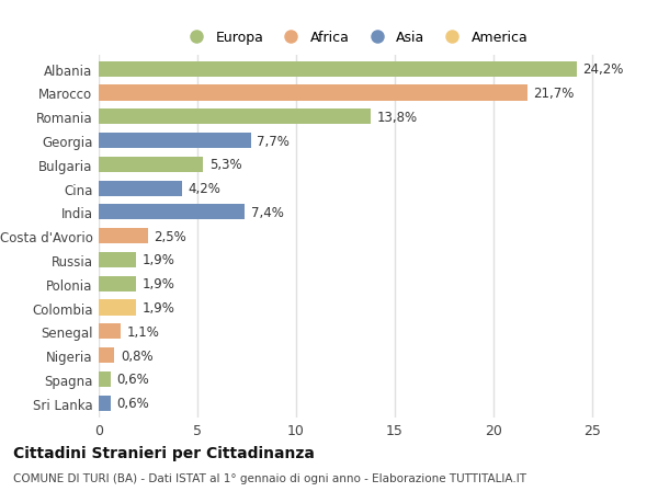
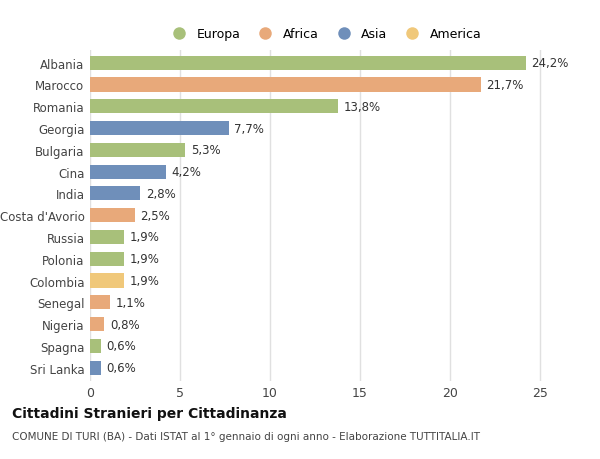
India: 7,4% -> 2,8%
